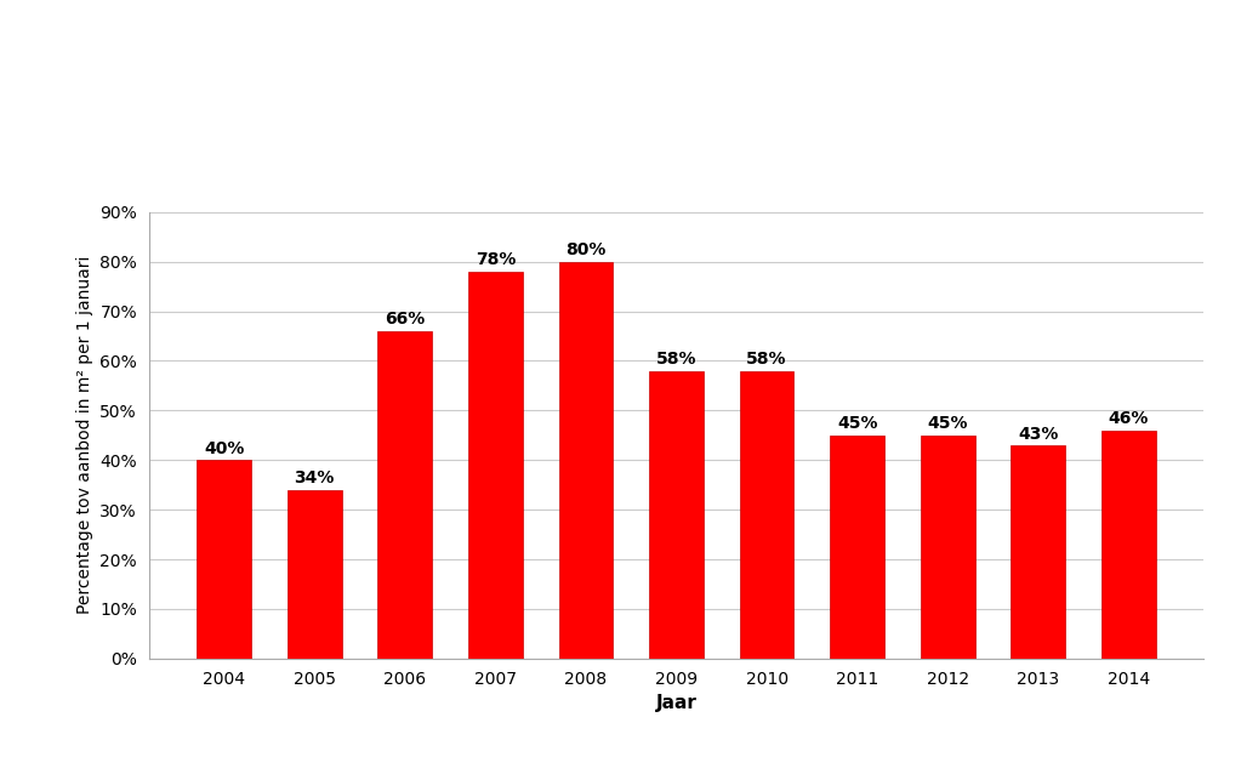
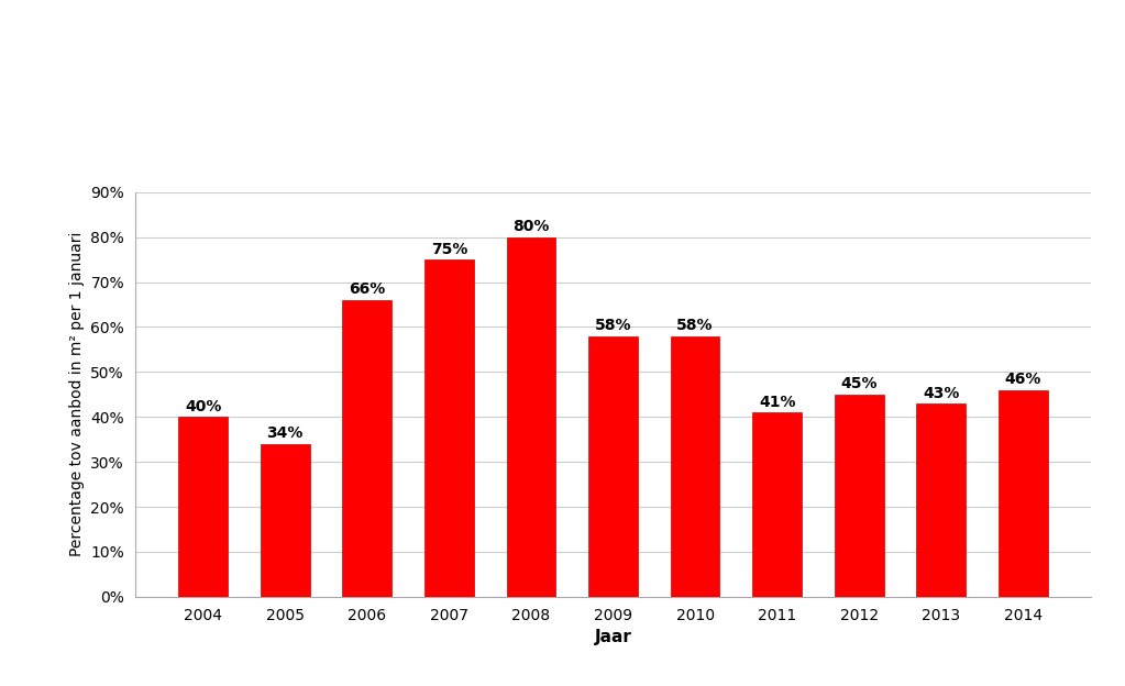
2007: 78% -> 75%
2011: 45% -> 41%
